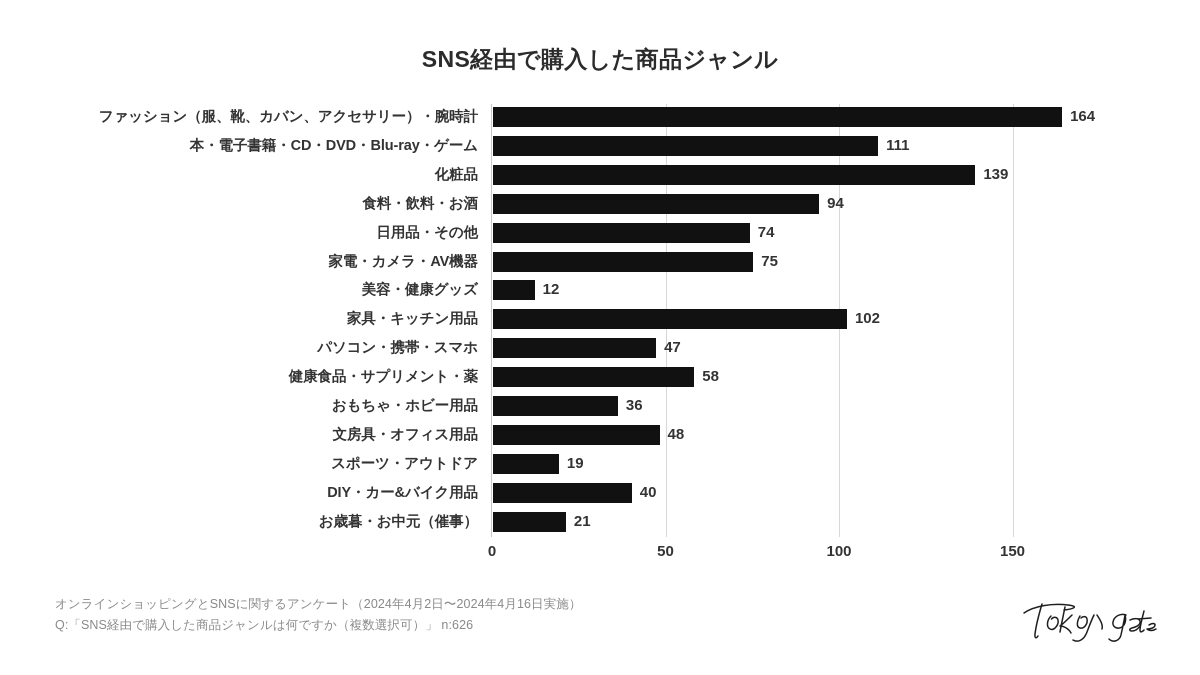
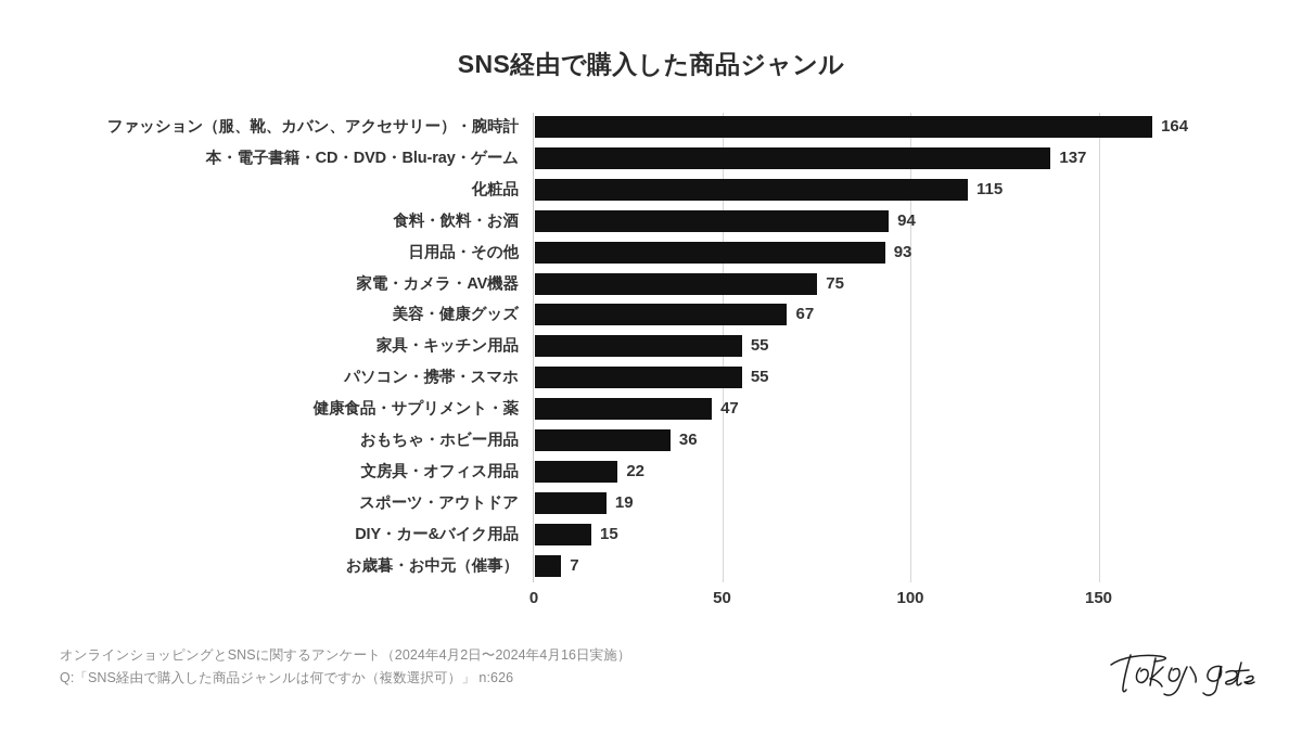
本・電子書籍・CD・DVD・Blu-ray・ゲーム: 111 -> 137
化粧品: 139 -> 115
日用品・その他: 74 -> 93
美容・健康グッズ: 12 -> 67
家具・キッチン用品: 102 -> 55
パソコン・携帯・スマホ: 47 -> 55
健康食品・サプリメント・薬: 58 -> 47
文房具・オフィス用品: 48 -> 22
DIY・カー&バイク用品: 40 -> 15
お歳暮・お中元（催事）: 21 -> 7
